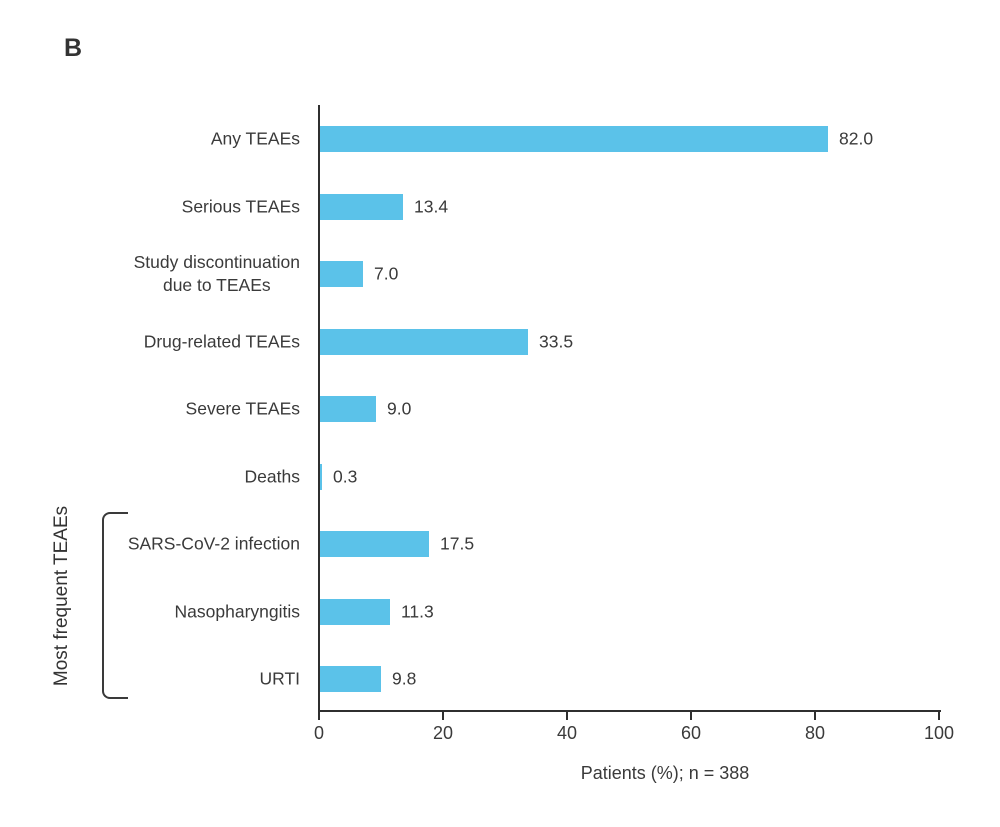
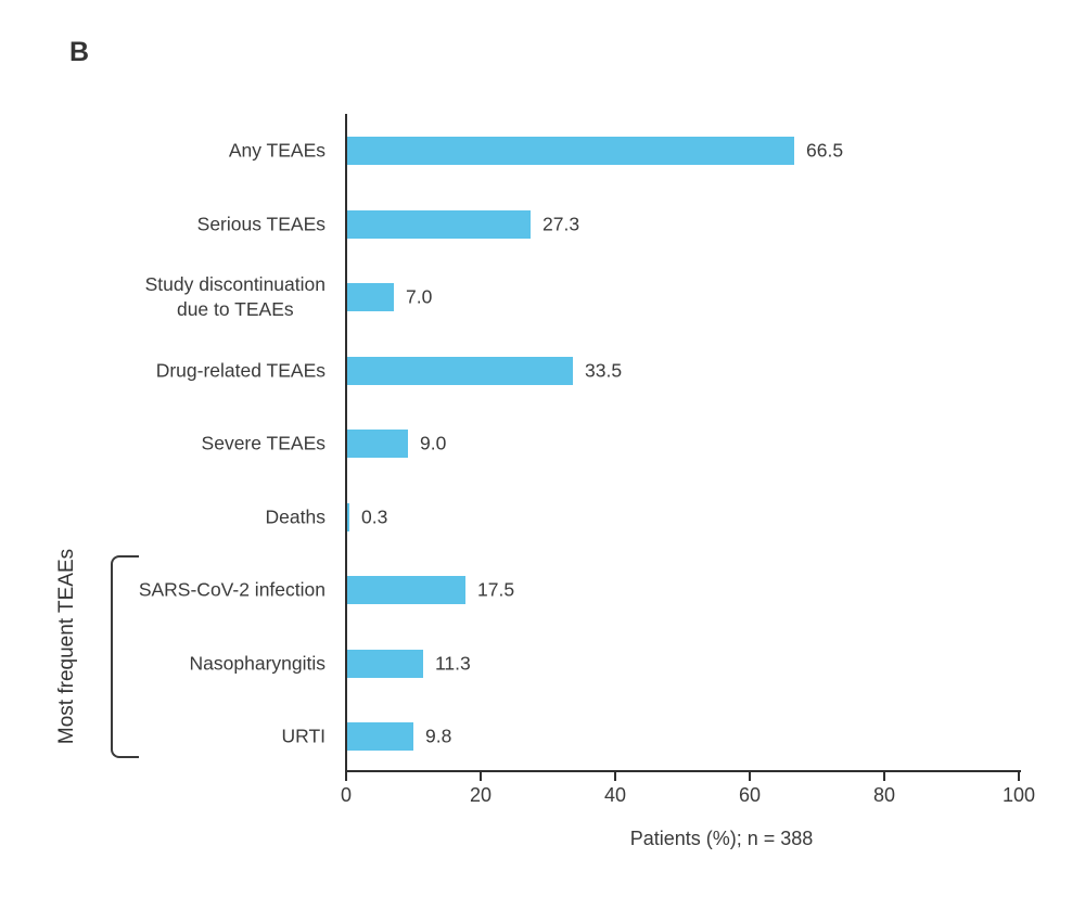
Any TEAEs: 82.0 -> 66.5
Serious TEAEs: 13.4 -> 27.3
